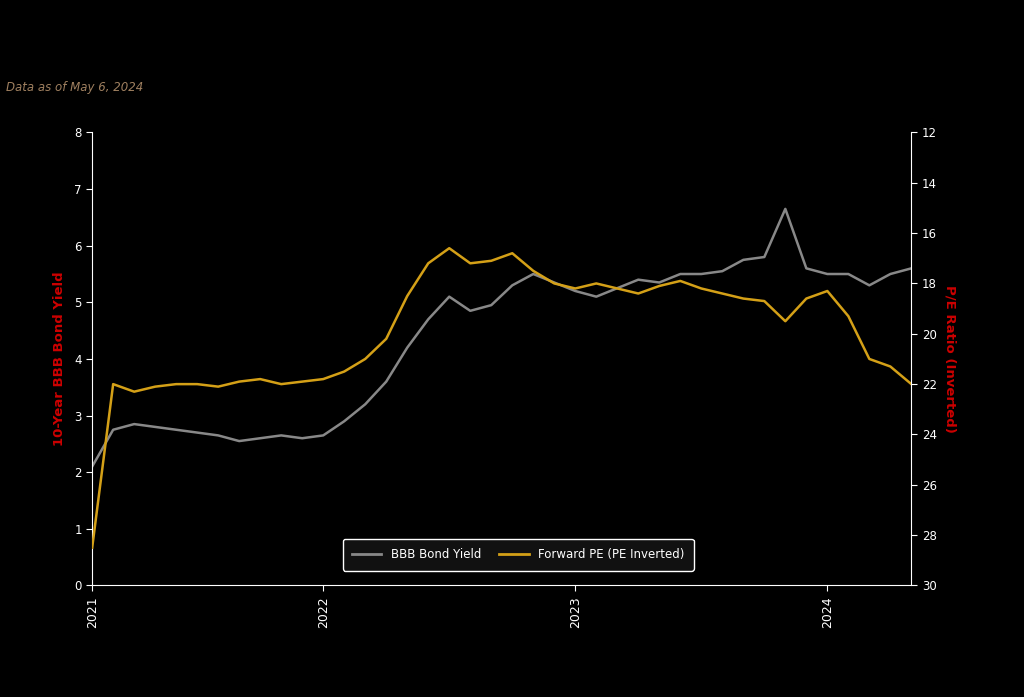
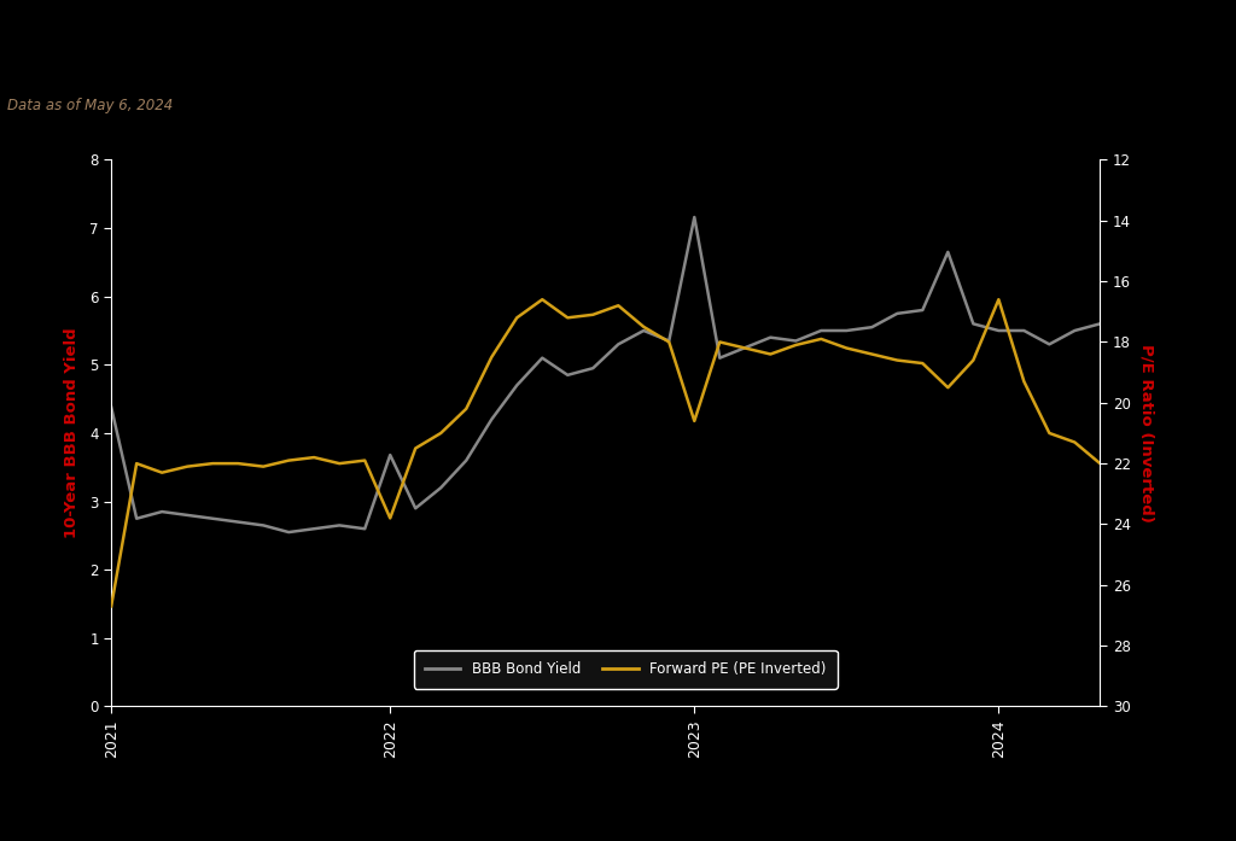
BBB Bond Yield/2021: 2.10 -> 4.38
Forward PE (PE Inverted)/2021: 28.5 -> 26.7
BBB Bond Yield/2022: 2.65 -> 3.68
Forward PE (PE Inverted)/2022: 21.8 -> 23.8
BBB Bond Yield/2023: 5.20 -> 7.16
Forward PE (PE Inverted)/2023: 18.2 -> 20.6
Forward PE (PE Inverted)/2024: 18.3 -> 16.6
